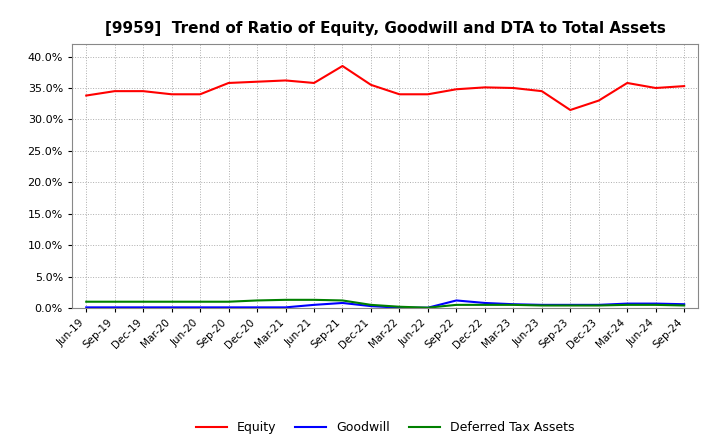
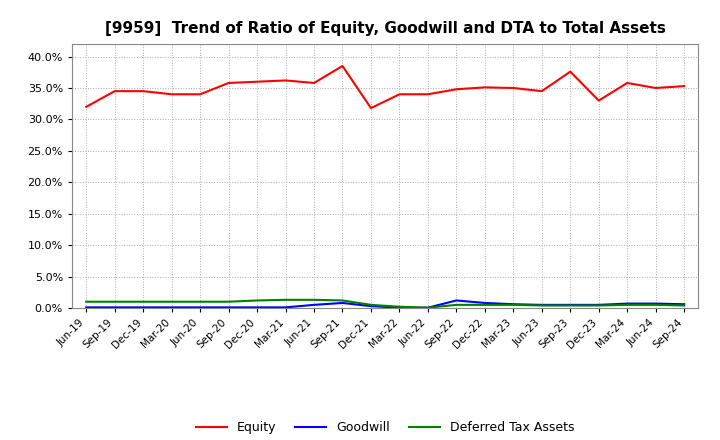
Equity/Jun-19: 33.8% -> 32.0%
Equity/Dec-21: 35.5% -> 31.8%
Equity/Sep-23: 31.5% -> 37.6%
